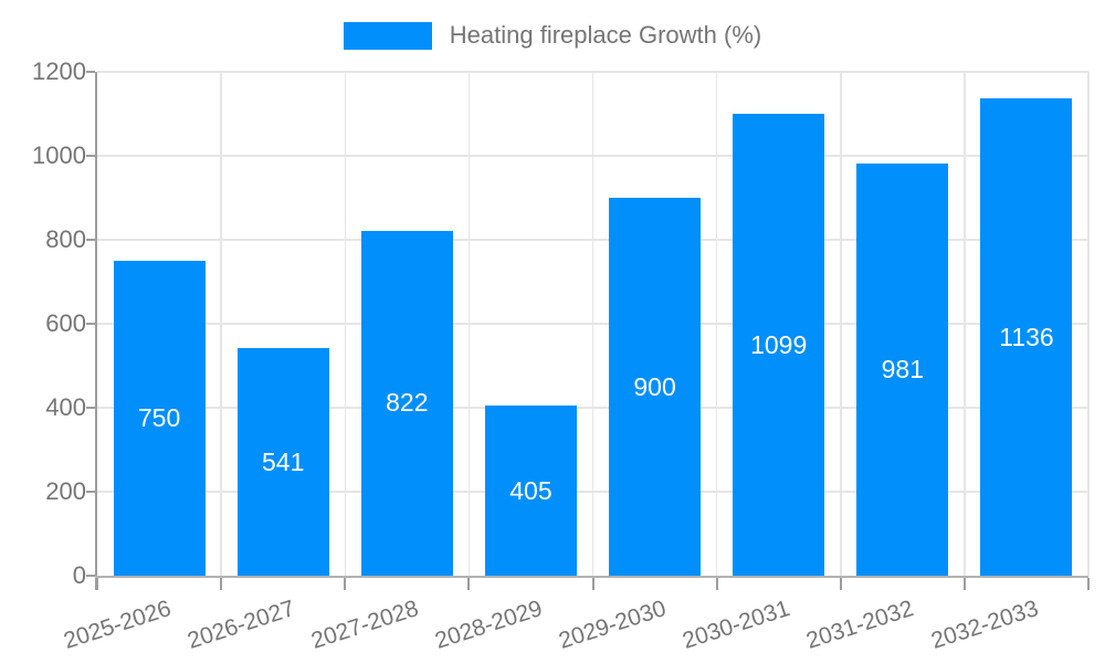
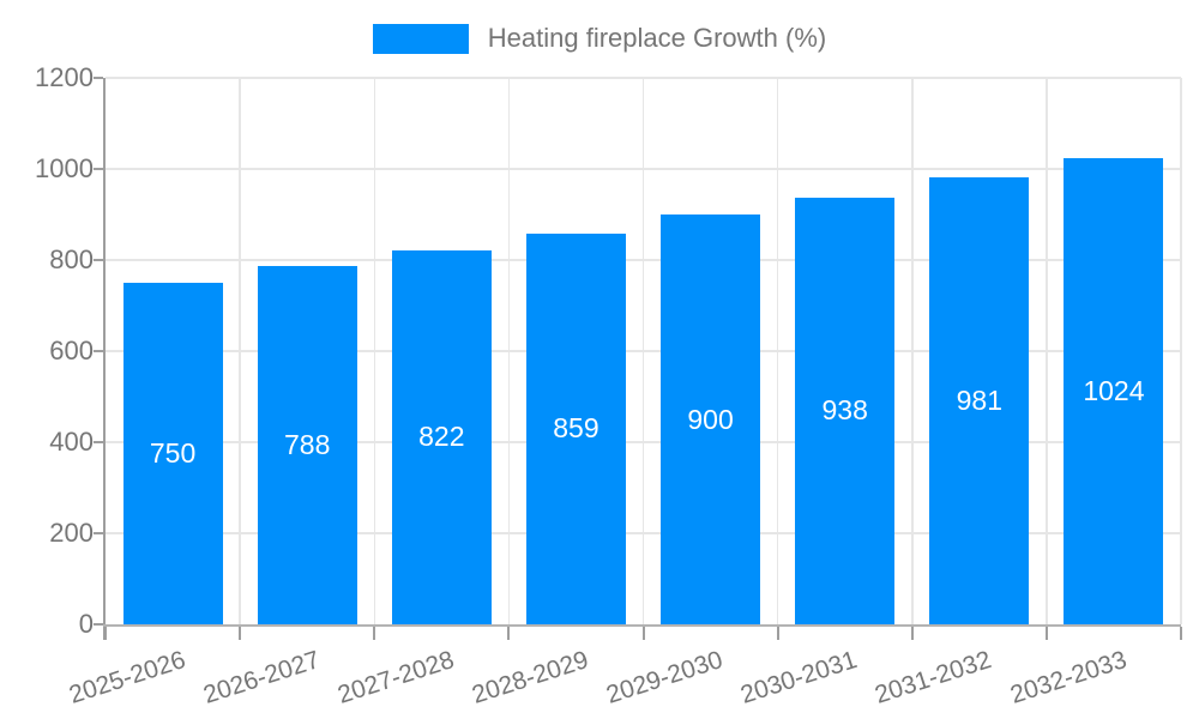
2026-2027: 541 -> 788
2028-2029: 405 -> 859
2030-2031: 1099 -> 938
2032-2033: 1136 -> 1024
